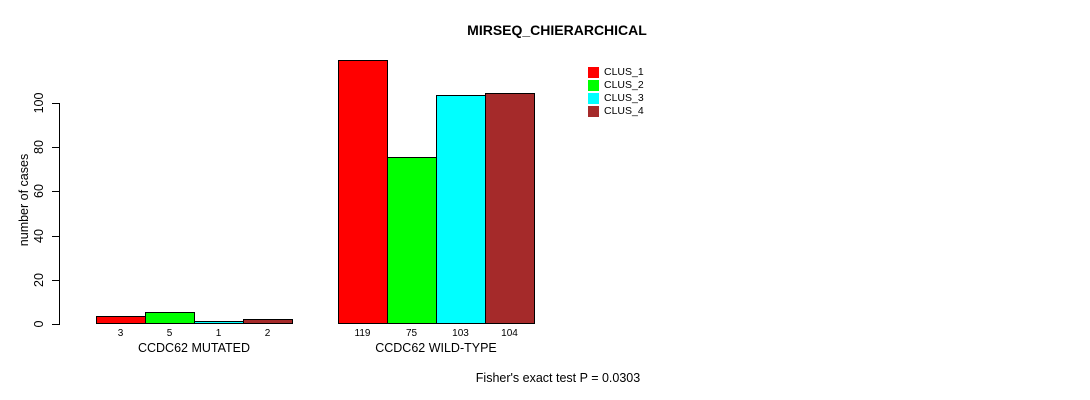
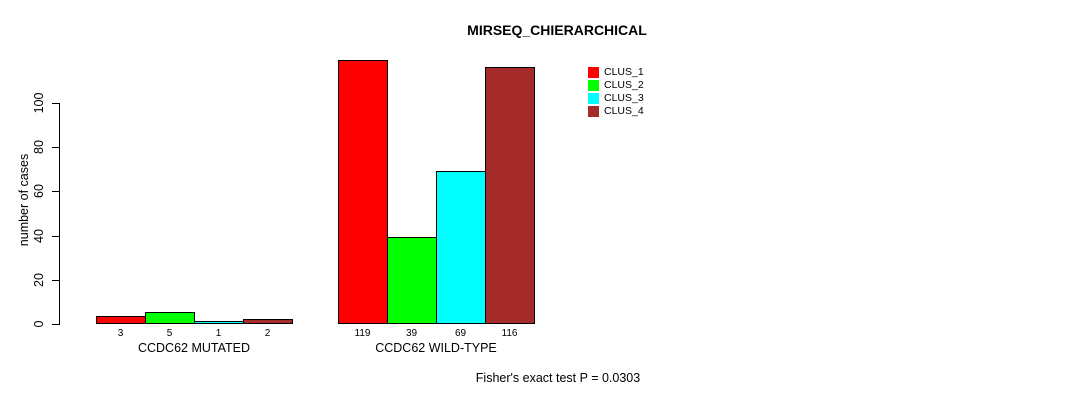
CLUS_2/CCDC62 WILD-TYPE: 75 -> 39
CLUS_3/CCDC62 WILD-TYPE: 103 -> 69
CLUS_4/CCDC62 WILD-TYPE: 104 -> 116
